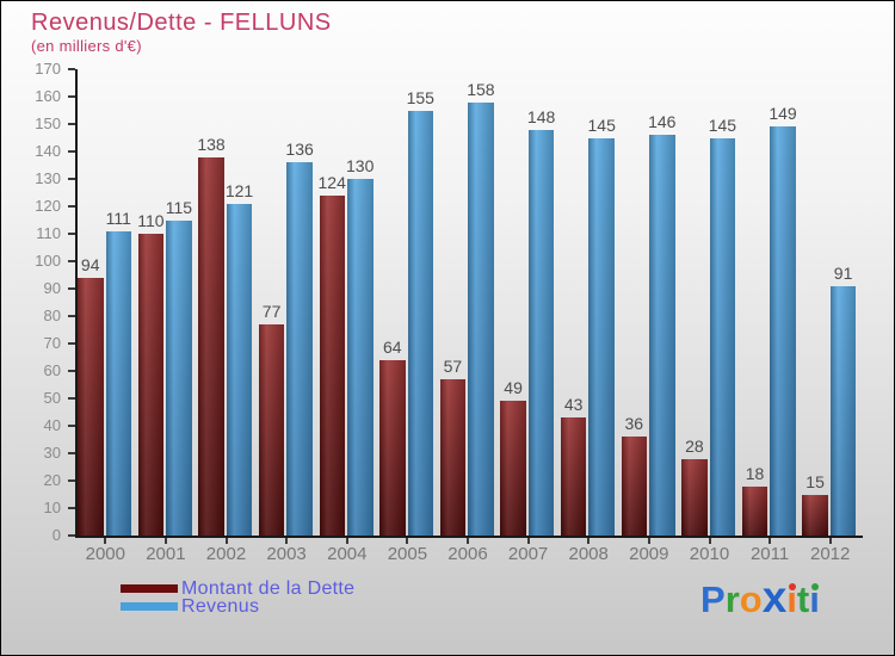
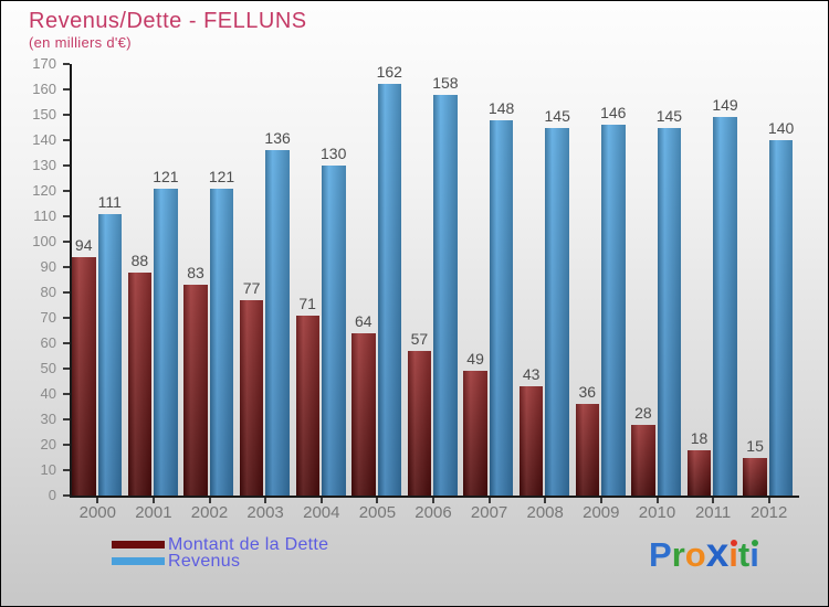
Montant de la Dette/2001: 110 -> 88
Revenus/2001: 115 -> 121
Montant de la Dette/2002: 138 -> 83
Montant de la Dette/2004: 124 -> 71
Revenus/2005: 155 -> 162
Revenus/2012: 91 -> 140
